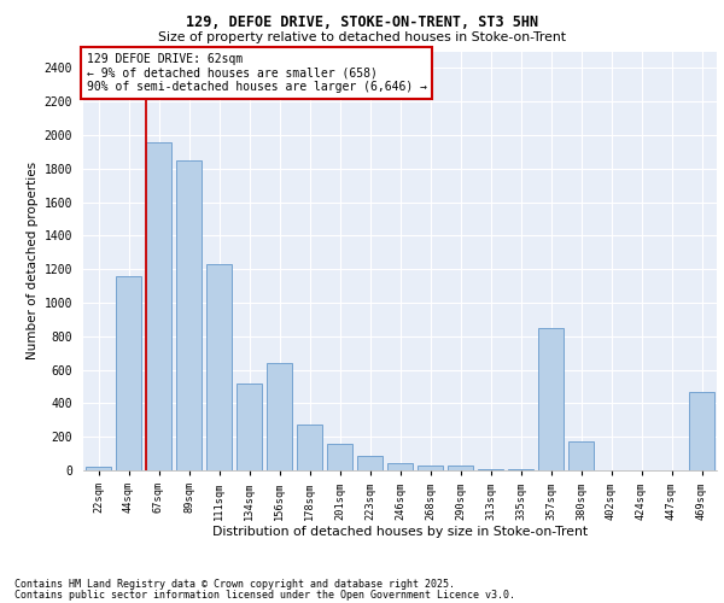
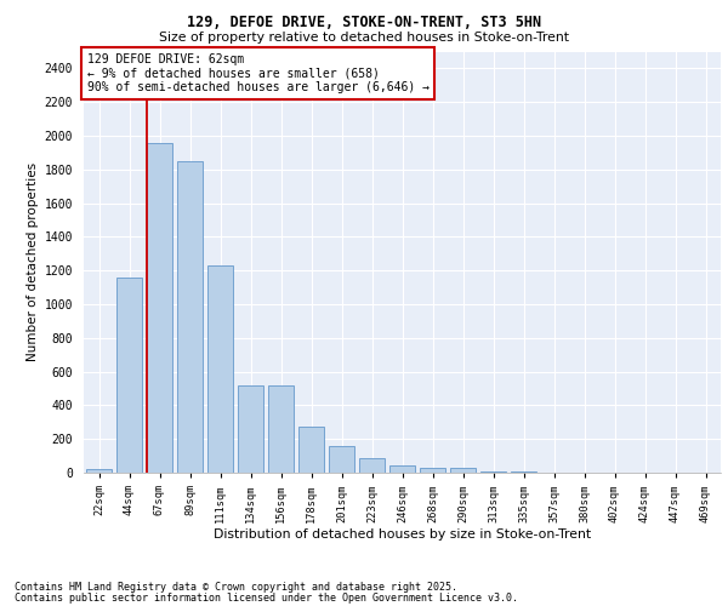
156sqm: 640 -> 520
357sqm: 850 -> 0
380sqm: 170 -> 0
469sqm: 470 -> 0
